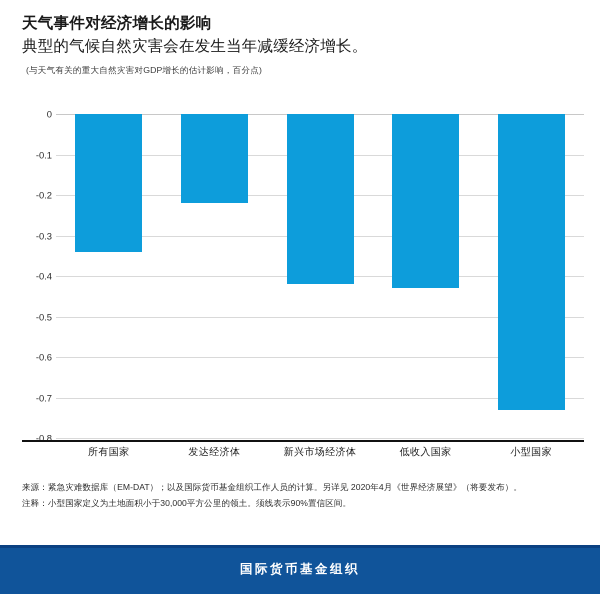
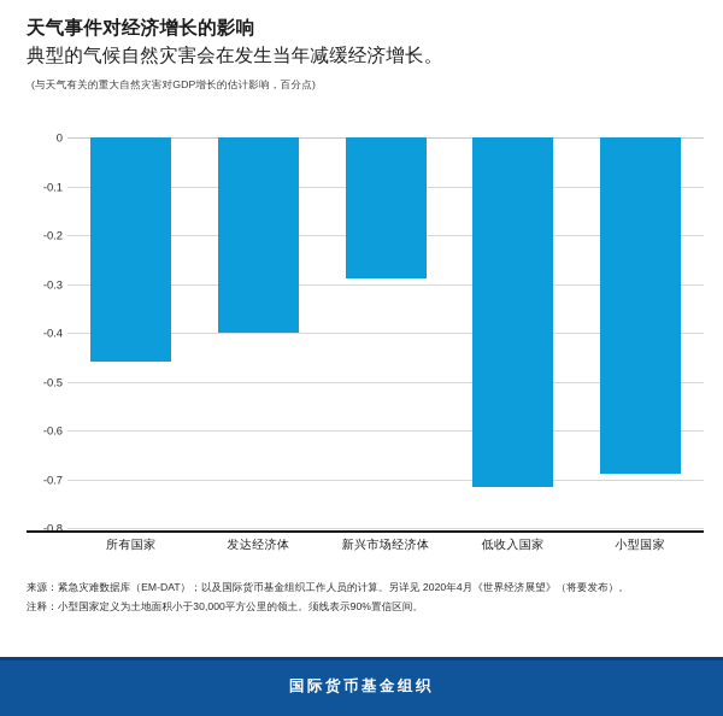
所有国家: -0.34 -> -0.46
发达经济体: -0.22 -> -0.40
新兴市场经济体: -0.42 -> -0.29
低收入国家: -0.43 -> -0.71
小型国家: -0.73 -> -0.69
